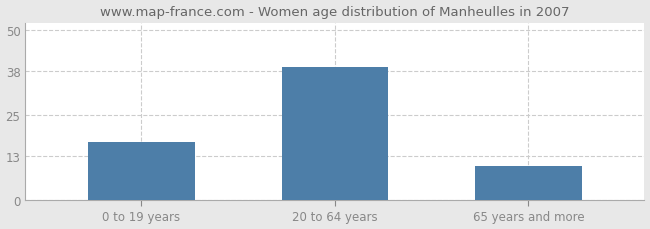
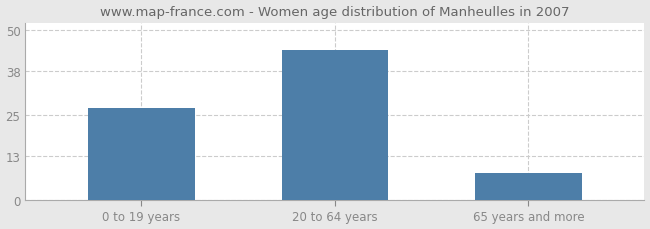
0 to 19 years: 17 -> 27
20 to 64 years: 39 -> 44
65 years and more: 10 -> 8
